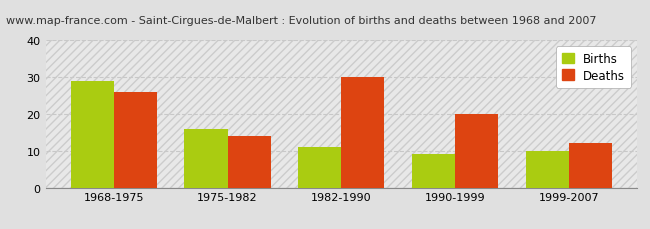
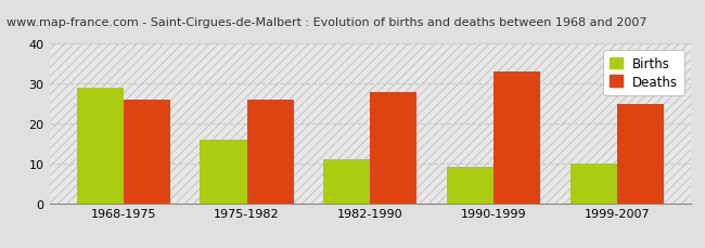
Deaths/1975-1982: 14 -> 26
Deaths/1982-1990: 30 -> 28
Deaths/1990-1999: 20 -> 33
Deaths/1999-2007: 12 -> 25
